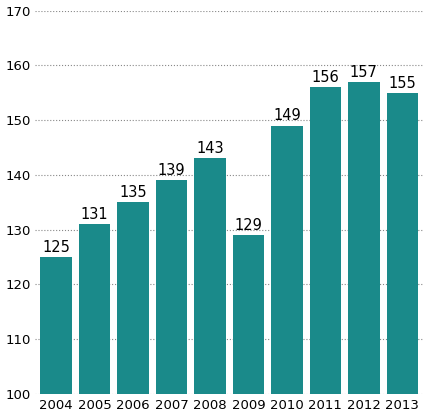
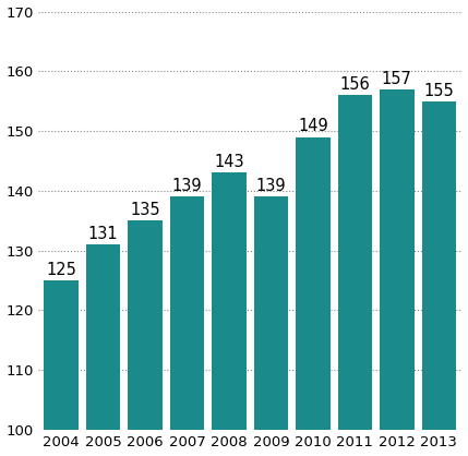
2009: 129 -> 139
